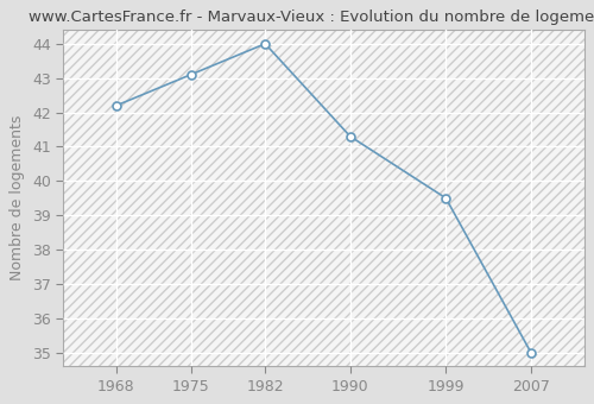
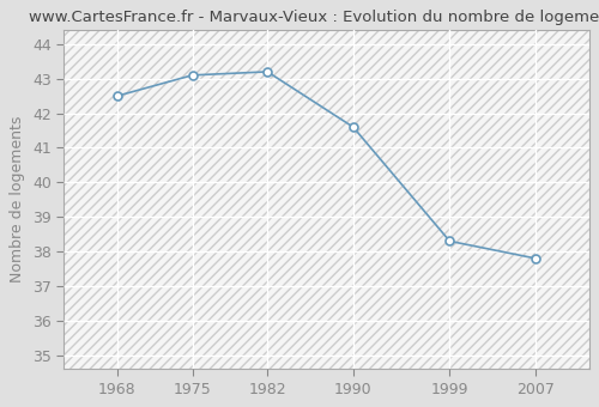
1968: 42.2 -> 42.5
1982: 44.0 -> 43.2
1990: 41.3 -> 41.6
1999: 39.5 -> 38.3
2007: 35.0 -> 37.8
